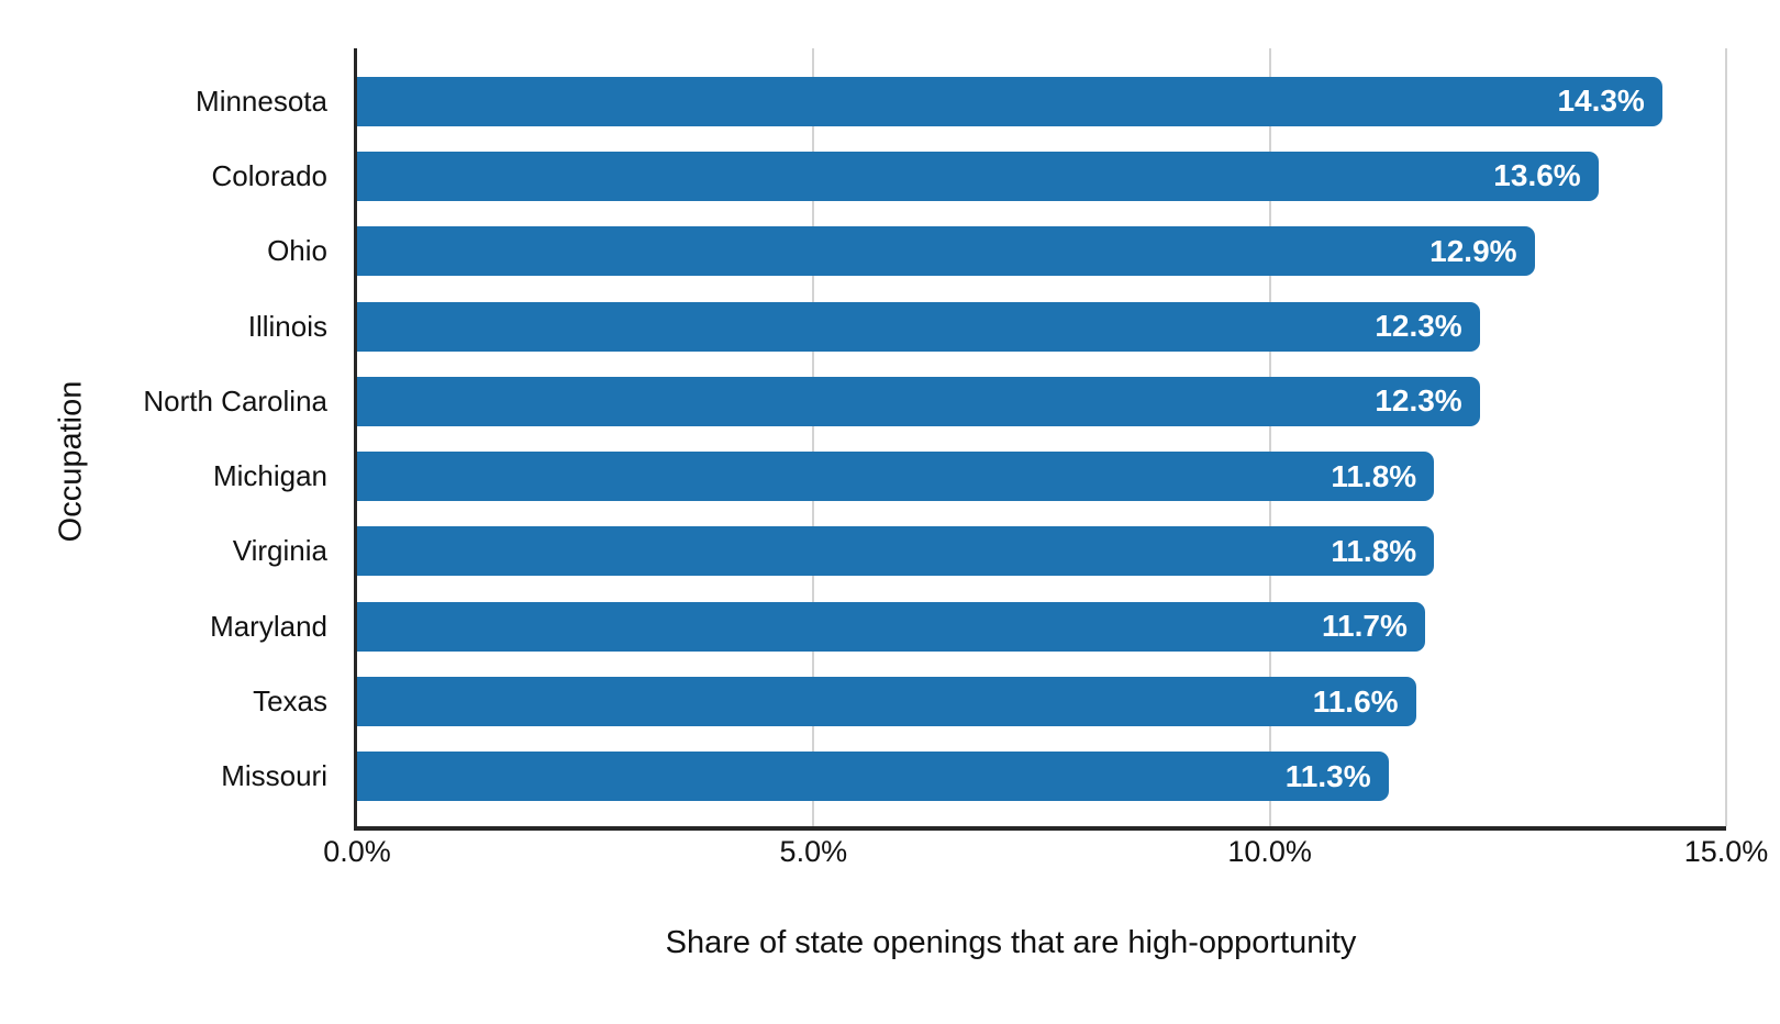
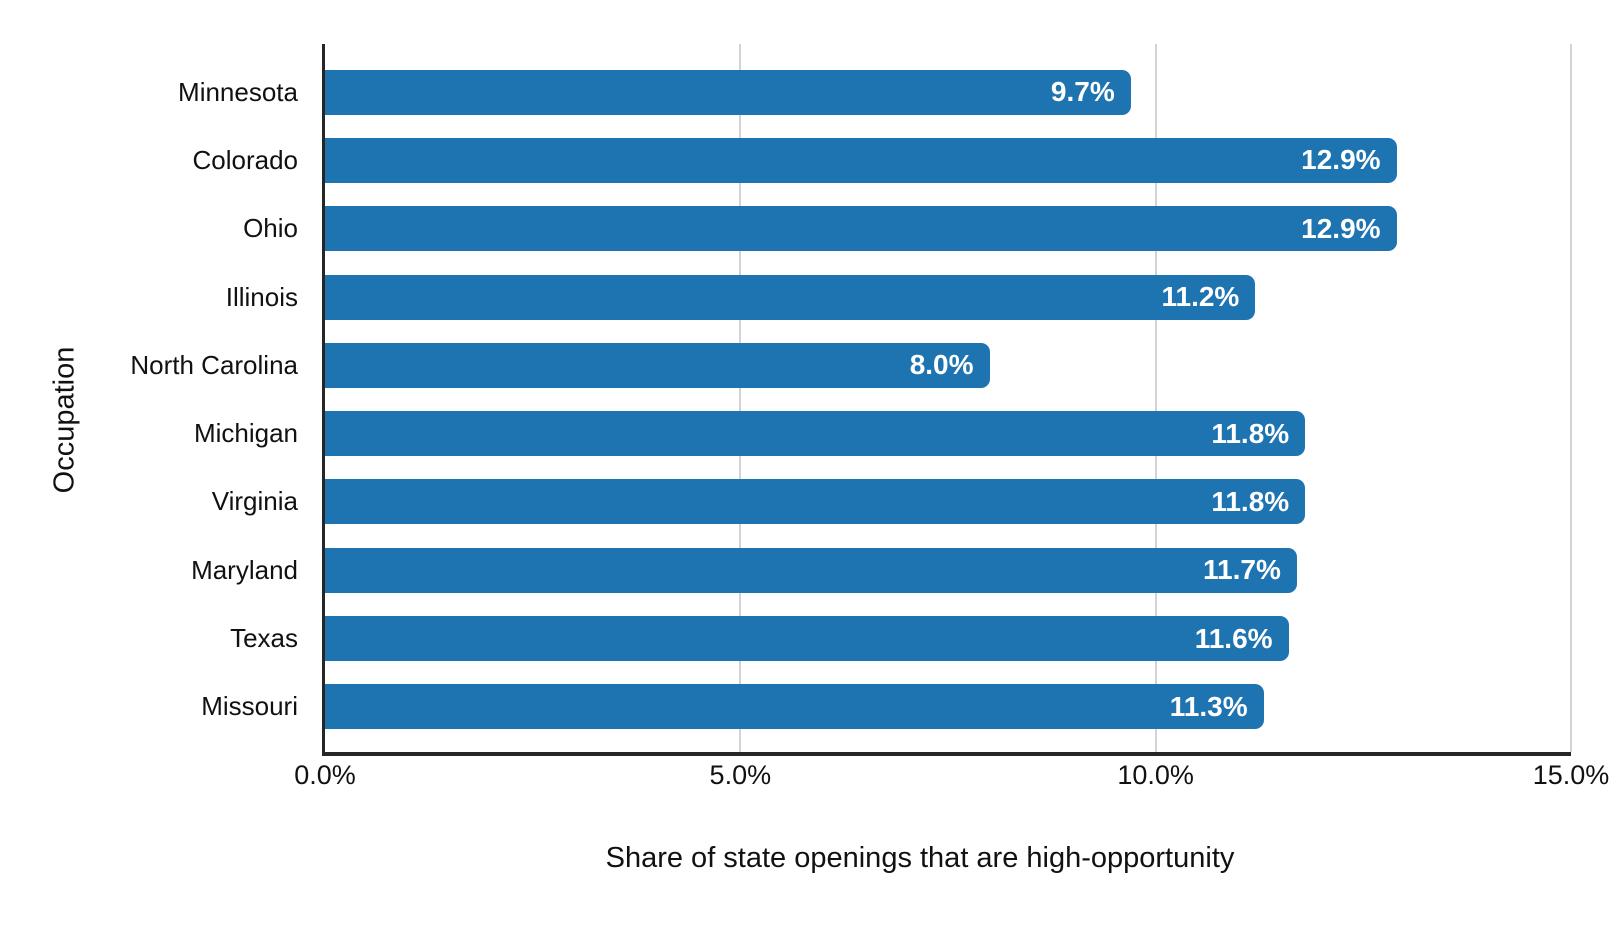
Minnesota: 14.3% -> 9.7%
Colorado: 13.6% -> 12.9%
Illinois: 12.3% -> 11.2%
North Carolina: 12.3% -> 8.0%
